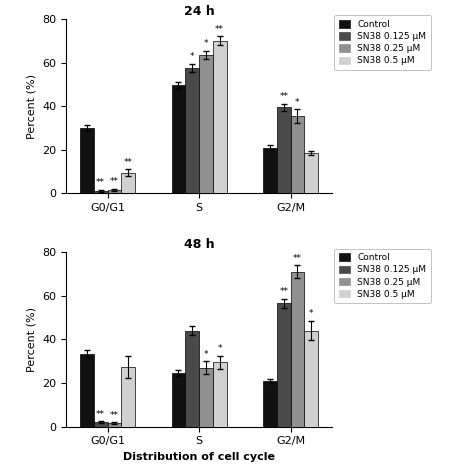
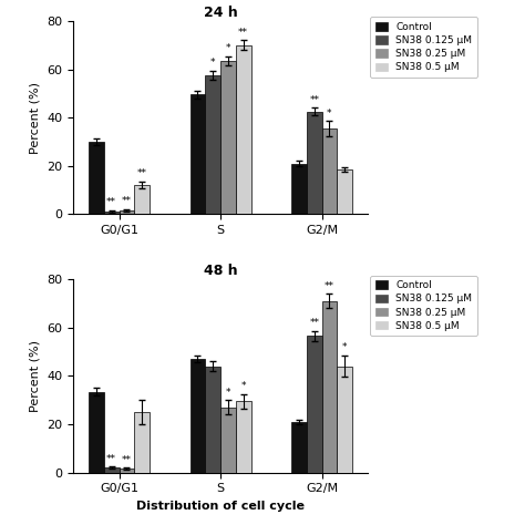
24 h/SN38 0.5 μM/G0/G1: 9.5 -> 12.0
24 h/SN38 0.125 μM/G2/M: 39.5 -> 42.5
48 h/SN38 0.5 μM/G0/G1: 27.5 -> 25.0
48 h/Control/S: 24.5 -> 47.0
